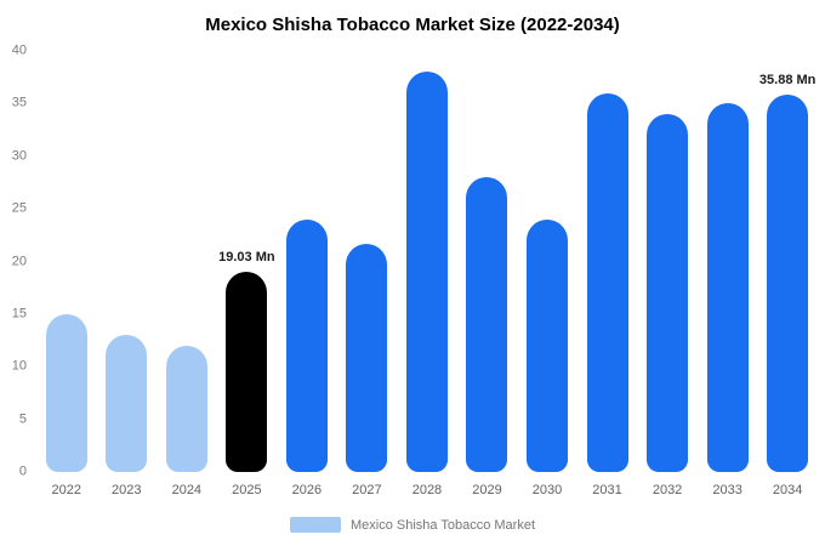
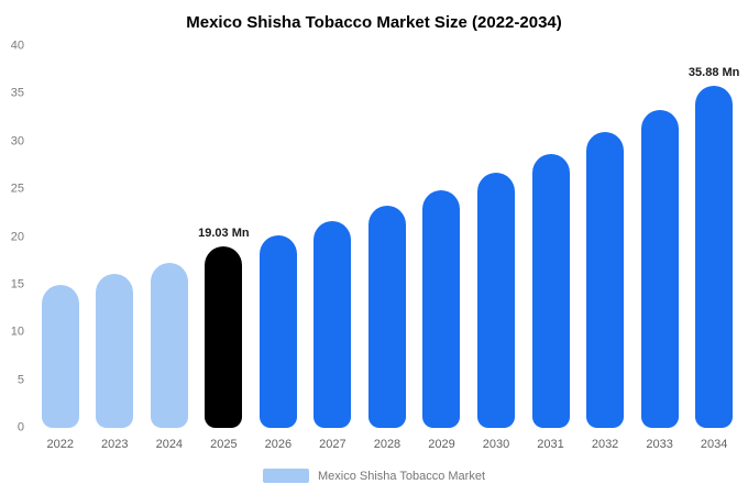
2023: 13 -> 16
2024: 12 -> 17
2026: 24 -> 20
2028: 38 -> 23
2029: 28 -> 25
2030: 24 -> 27
2031: 36 -> 29
2032: 34 -> 31
2033: 35 -> 33
